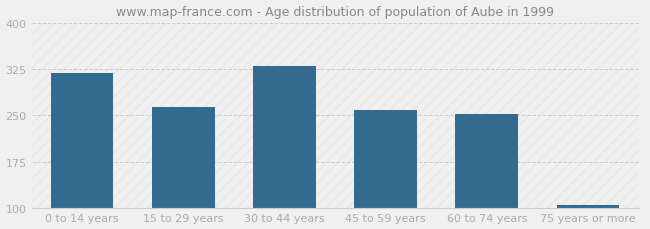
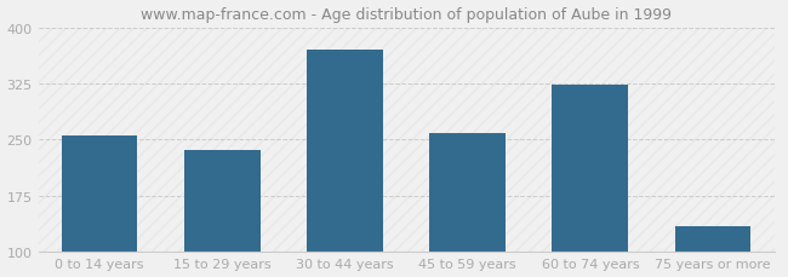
0 to 14 years: 318 -> 256
15 to 29 years: 263 -> 236
30 to 44 years: 330 -> 370
60 to 74 years: 252 -> 324
75 years or more: 104 -> 134
